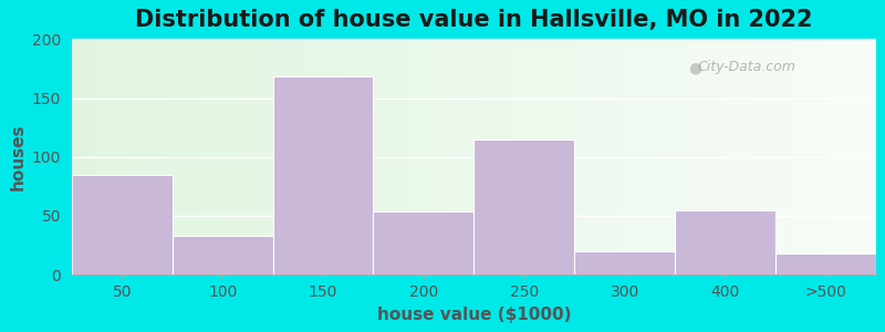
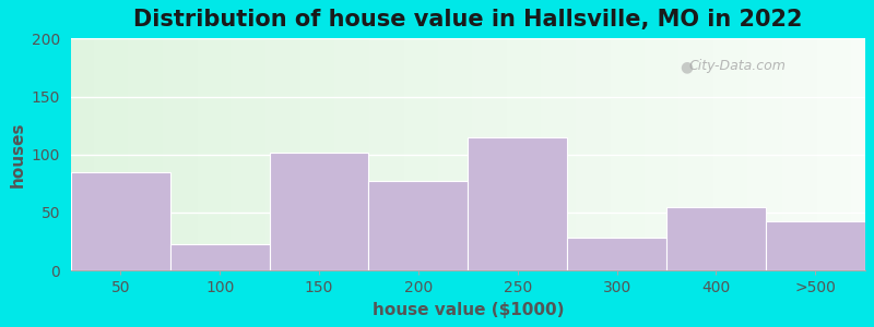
100: 33 -> 23
150: 168 -> 102
200: 54 -> 77
300: 20 -> 28
>500: 18 -> 42
